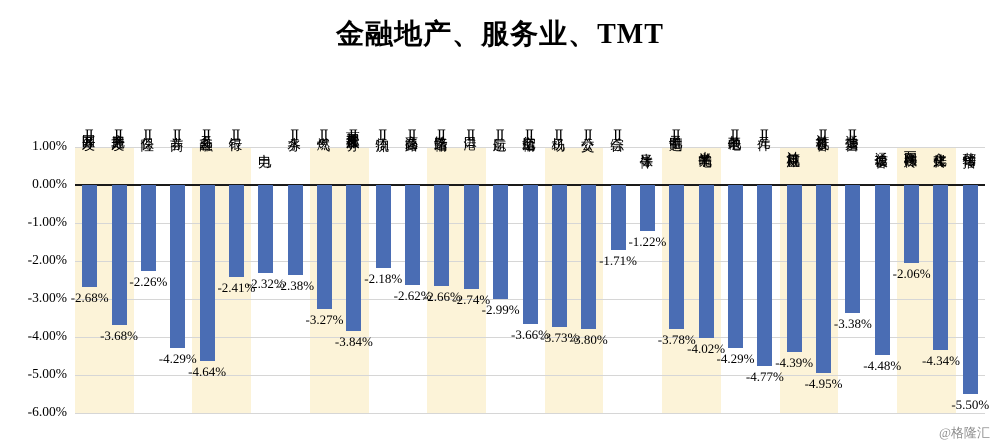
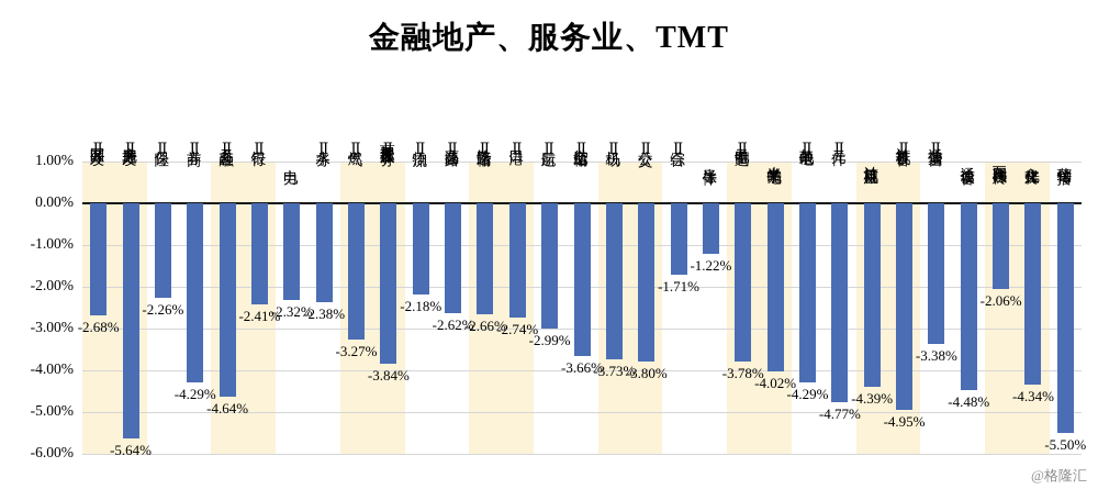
房地产开发Ⅱ: -3.68% -> -5.64%
